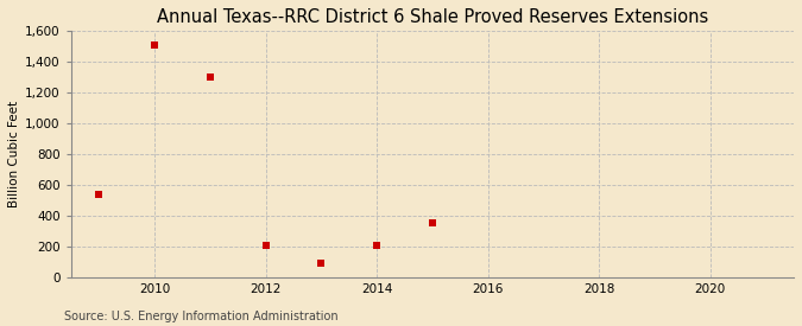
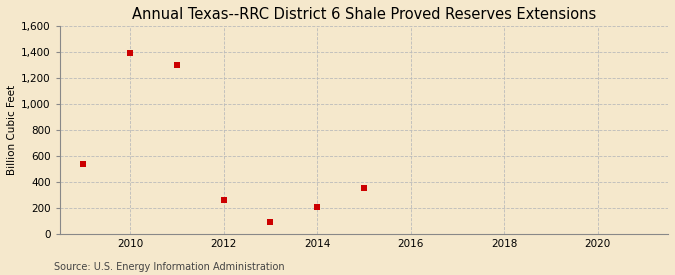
2010: 1,510 -> 1,390
2012: 210 -> 260
